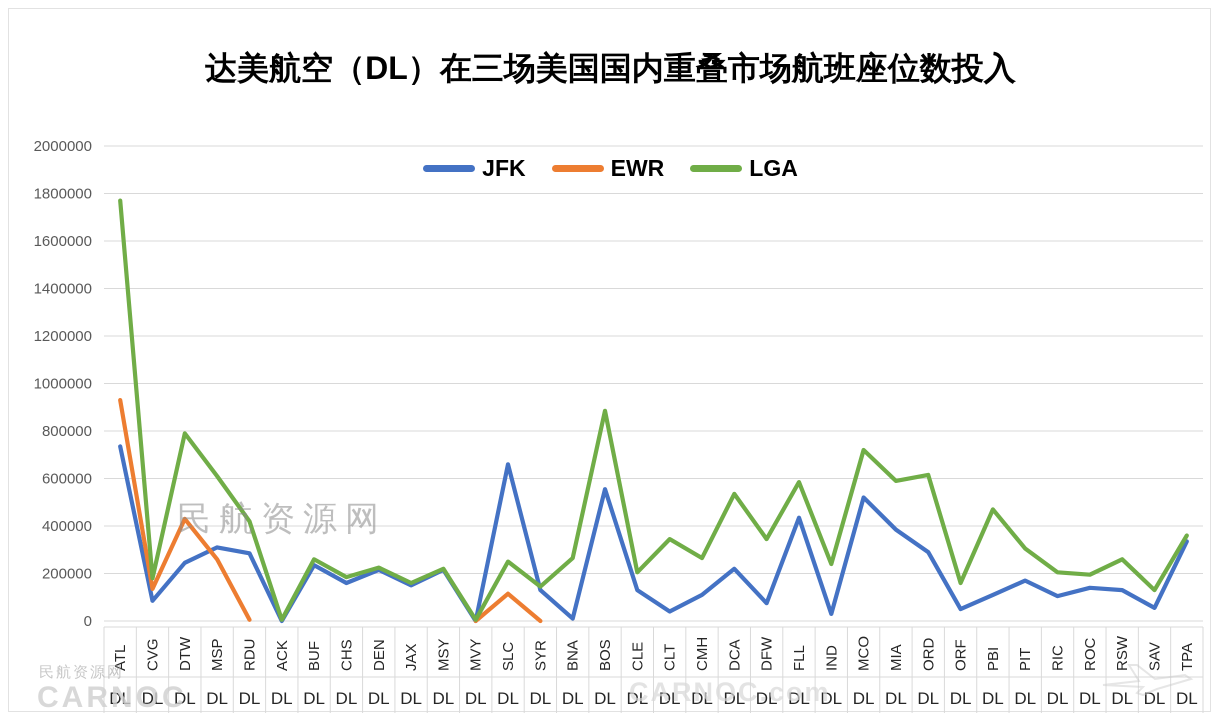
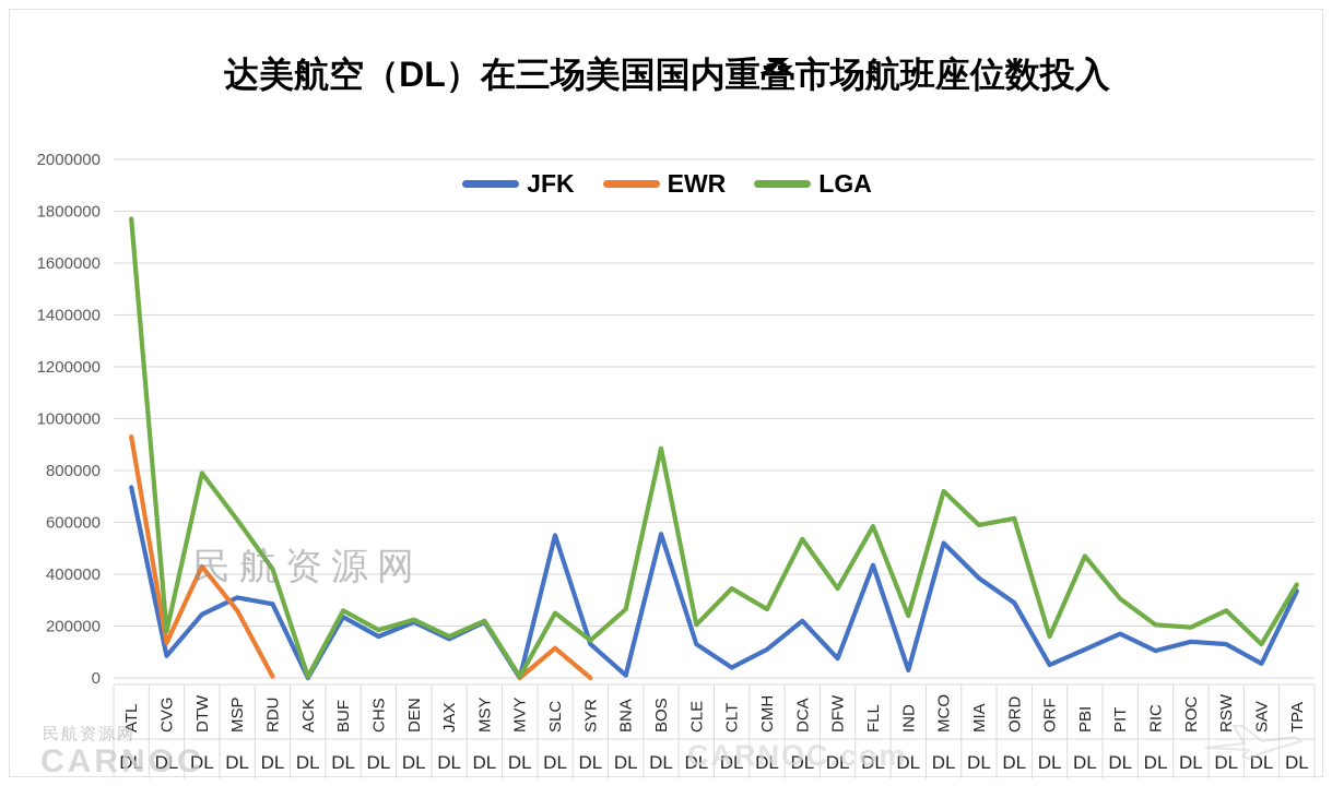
JFK/SLC: 660000 -> 550000
